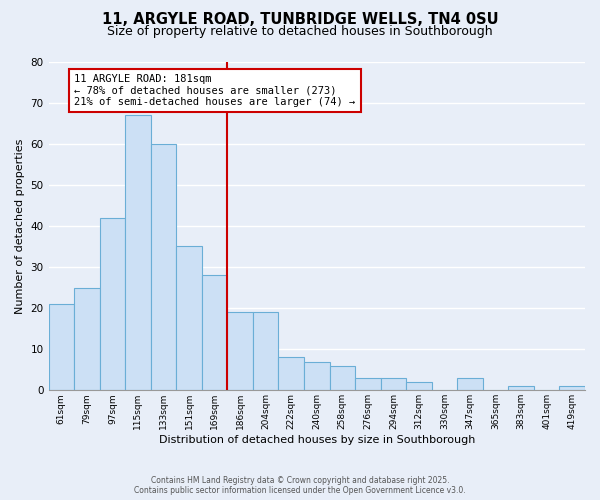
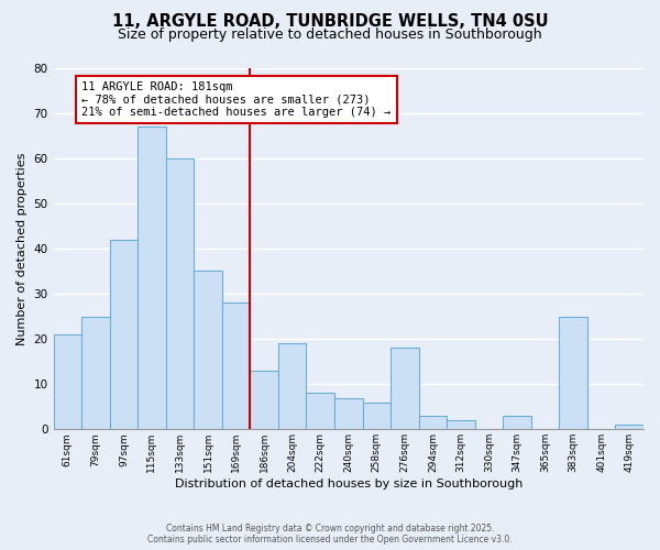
186sqm: 19 -> 13
276sqm: 3 -> 18
383sqm: 1 -> 25
